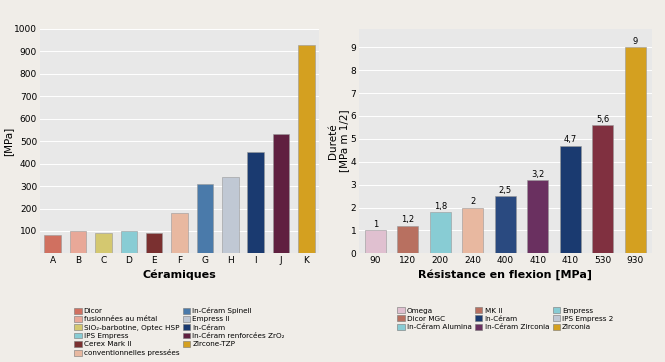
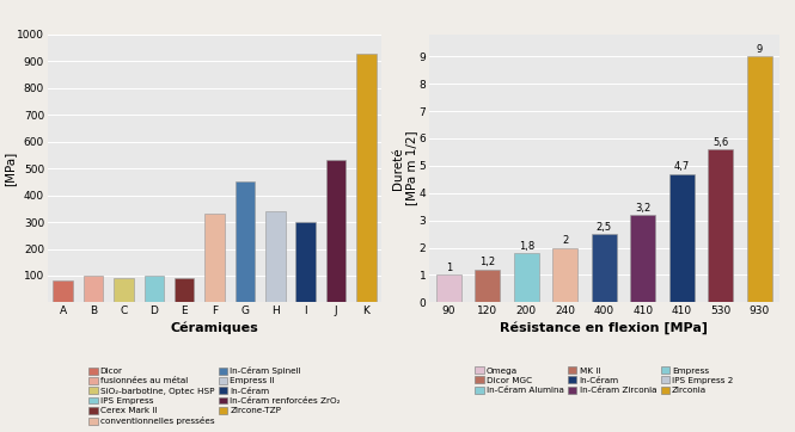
F: 180 -> 330
G: 310 -> 450
I: 450 -> 300
